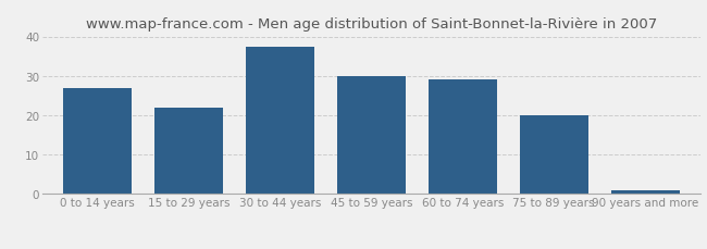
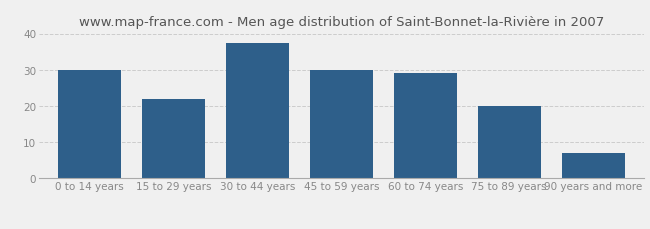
0 to 14 years: 27.0 -> 30.0
90 years and more: 1.0 -> 7.0
